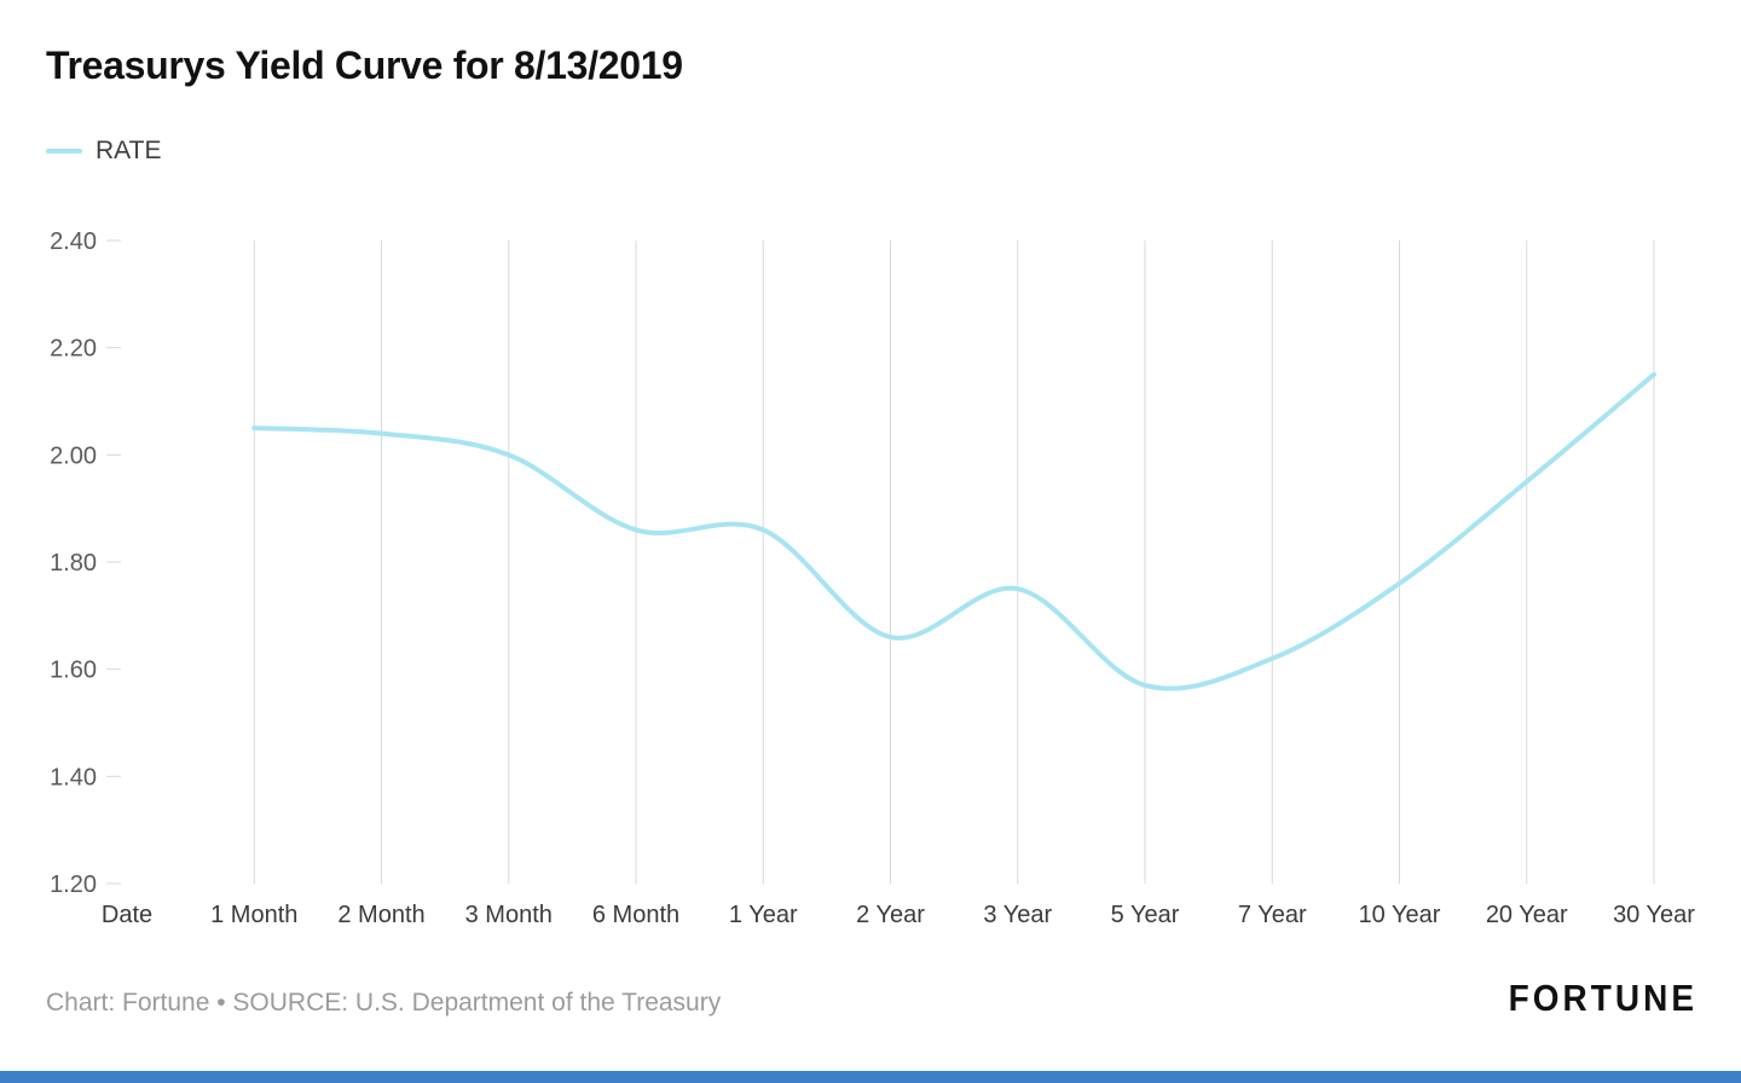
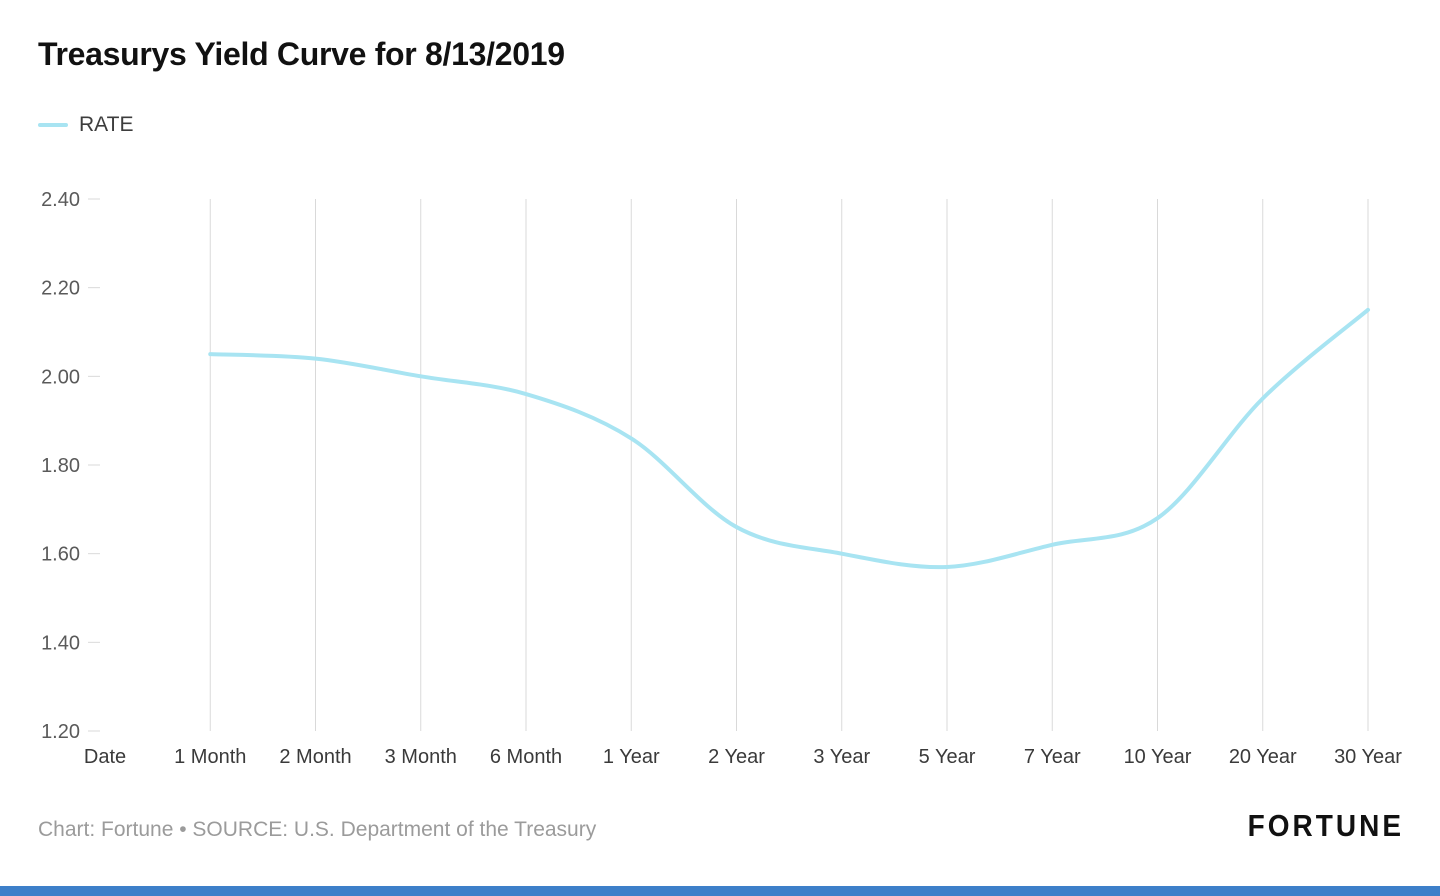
6 Month: 1.86 -> 1.96
3 Year: 1.75 -> 1.60
10 Year: 1.76 -> 1.68
